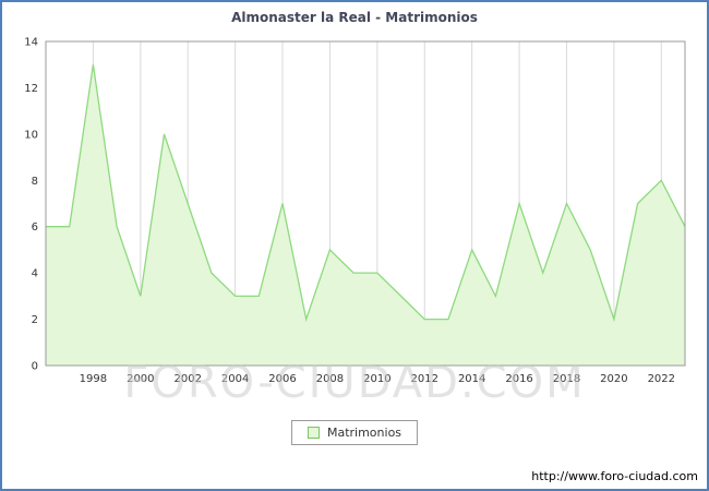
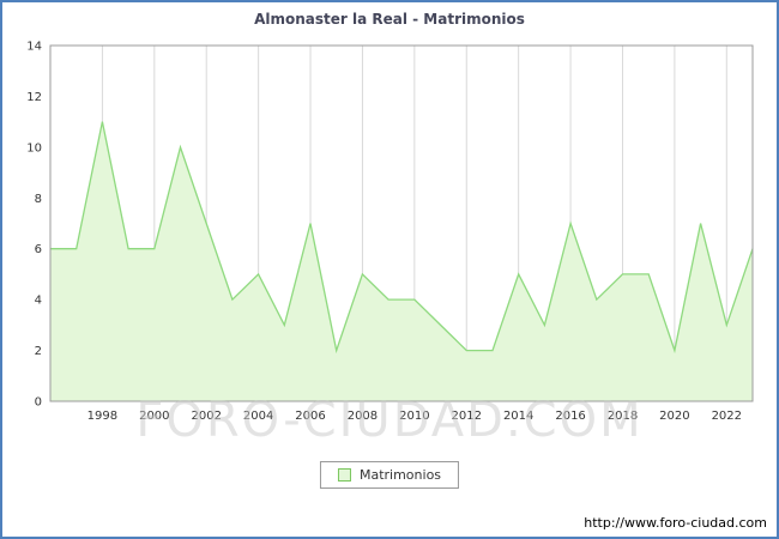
1998: 13 -> 11
2000: 3 -> 6
2004: 3 -> 5
2018: 7 -> 5
2022: 8 -> 3
